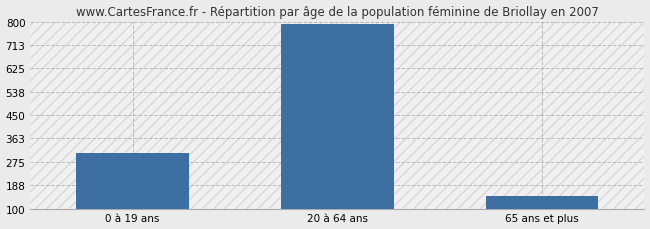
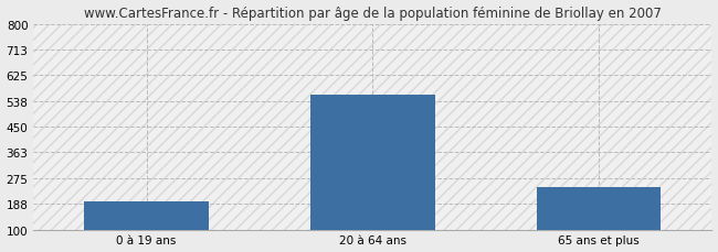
0 à 19 ans: 307 -> 195
20 à 64 ans: 790 -> 560
65 ans et plus: 148 -> 245
